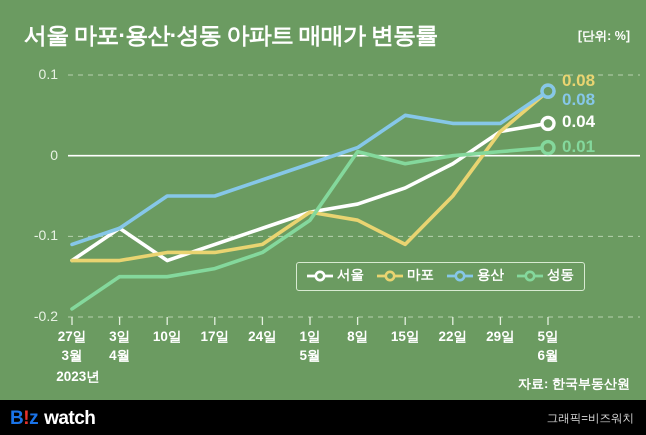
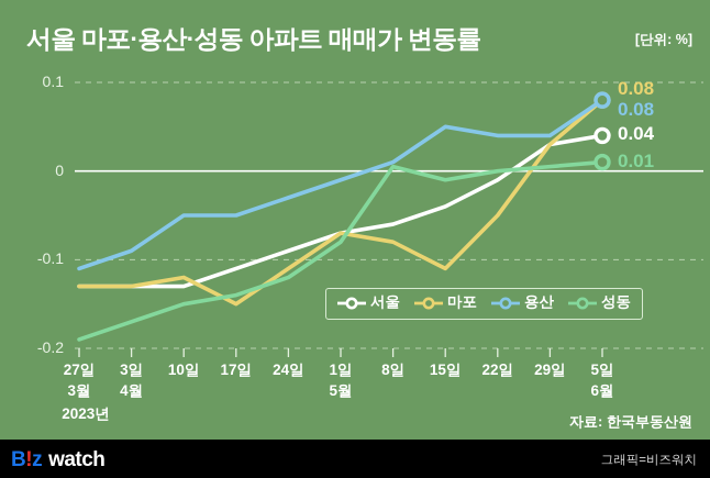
서울/3일: -0.09 -> -0.13
성동/3일: -0.15 -> -0.17
마포/17일: -0.12 -> -0.15
